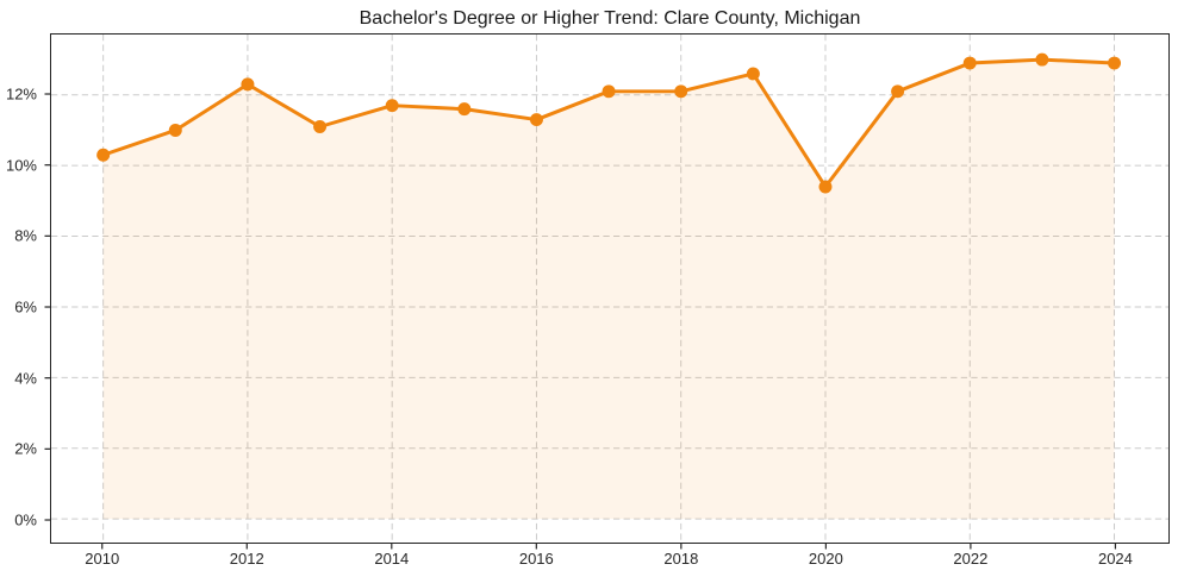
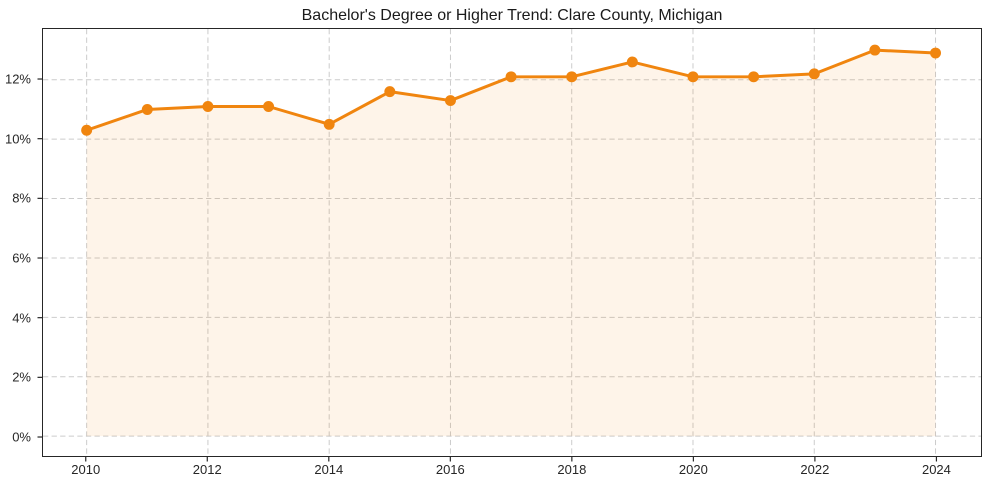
2012: 12.3% -> 11.1%
2014: 11.7% -> 10.5%
2020: 9.4% -> 12.1%
2022: 12.9% -> 12.2%
